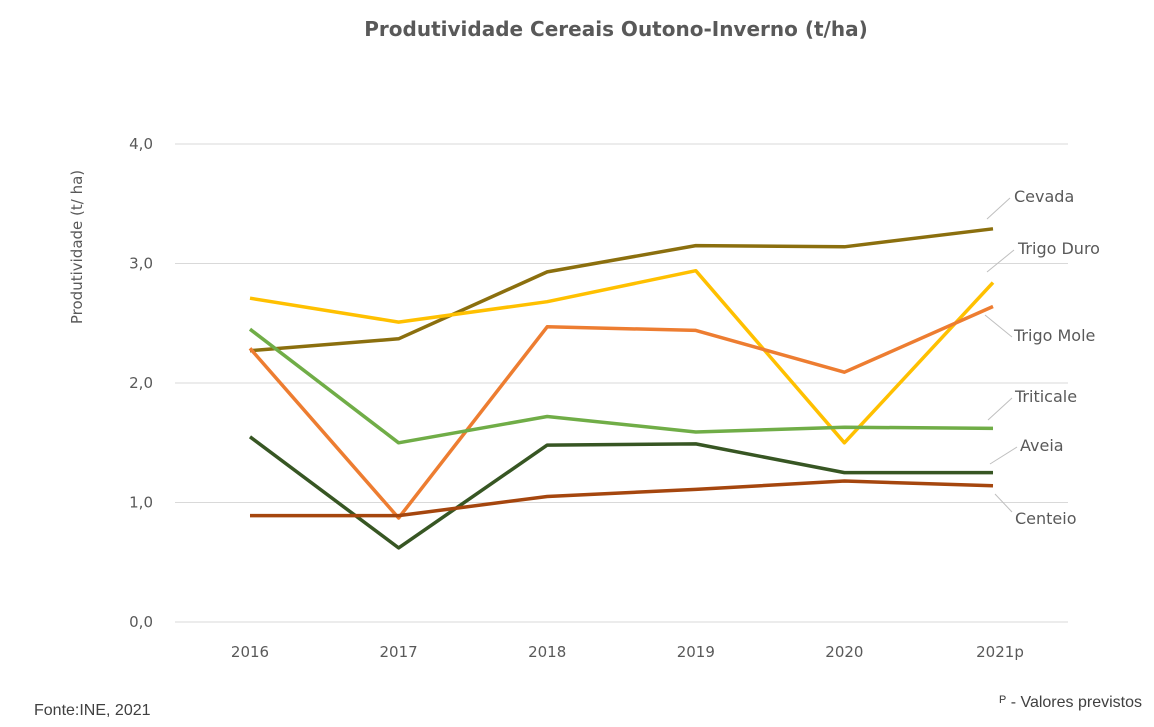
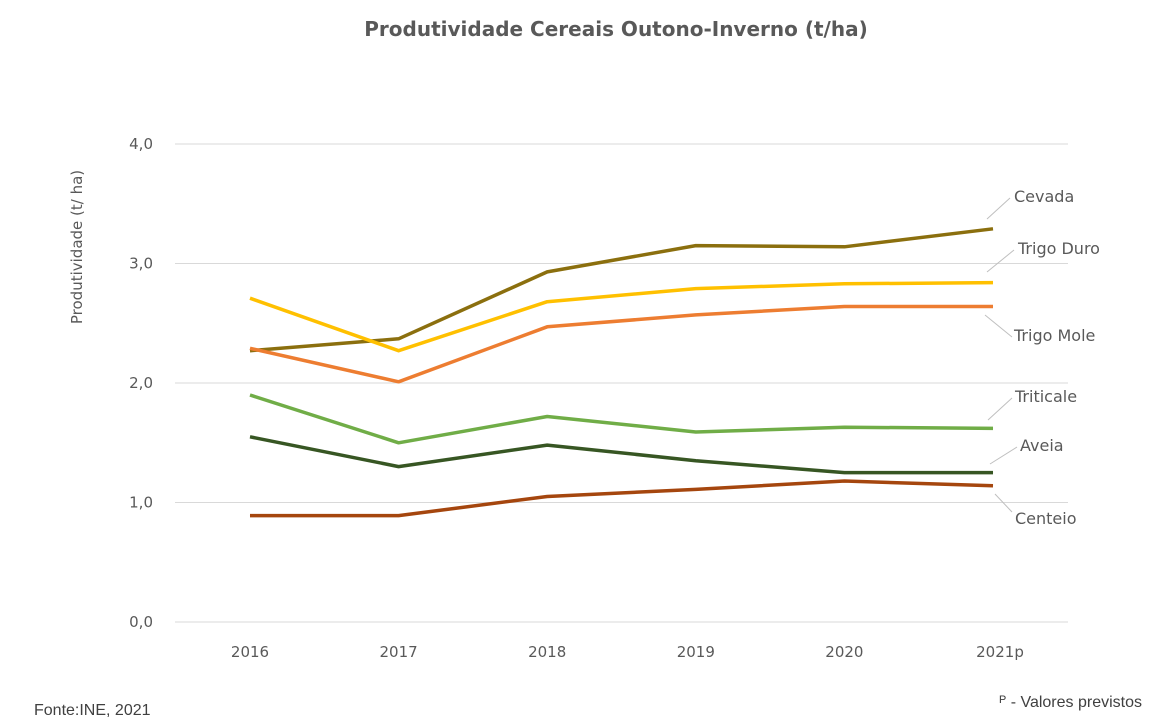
Triticale/2016: 2,45 -> 1,90
Trigo Duro/2017: 2,51 -> 2,27
Trigo Mole/2017: 0,87 -> 2,01
Aveia/2017: 0,62 -> 1,30
Trigo Duro/2019: 2,94 -> 2,79
Trigo Mole/2019: 2,44 -> 2,57
Aveia/2019: 1,49 -> 1,35
Trigo Duro/2020: 1,50 -> 2,83
Trigo Mole/2020: 2,09 -> 2,64
